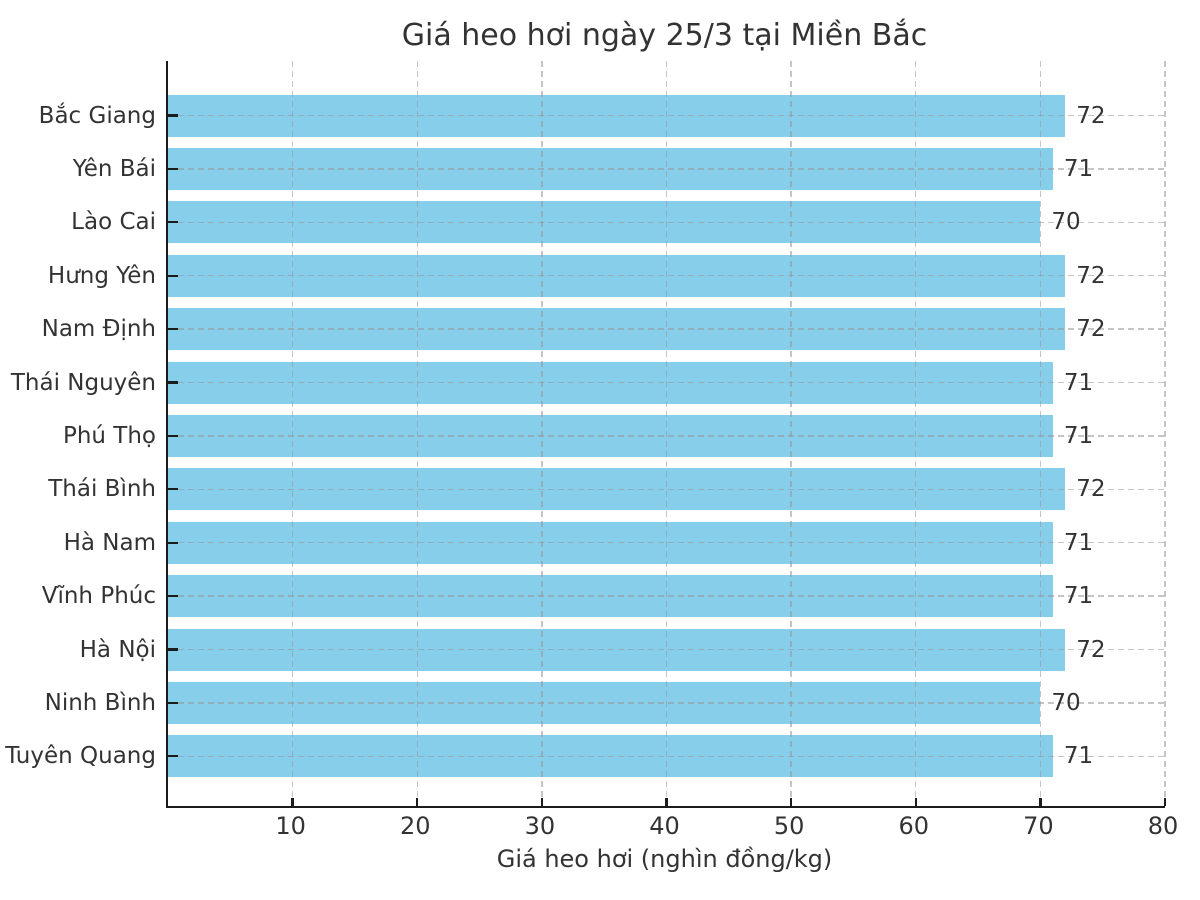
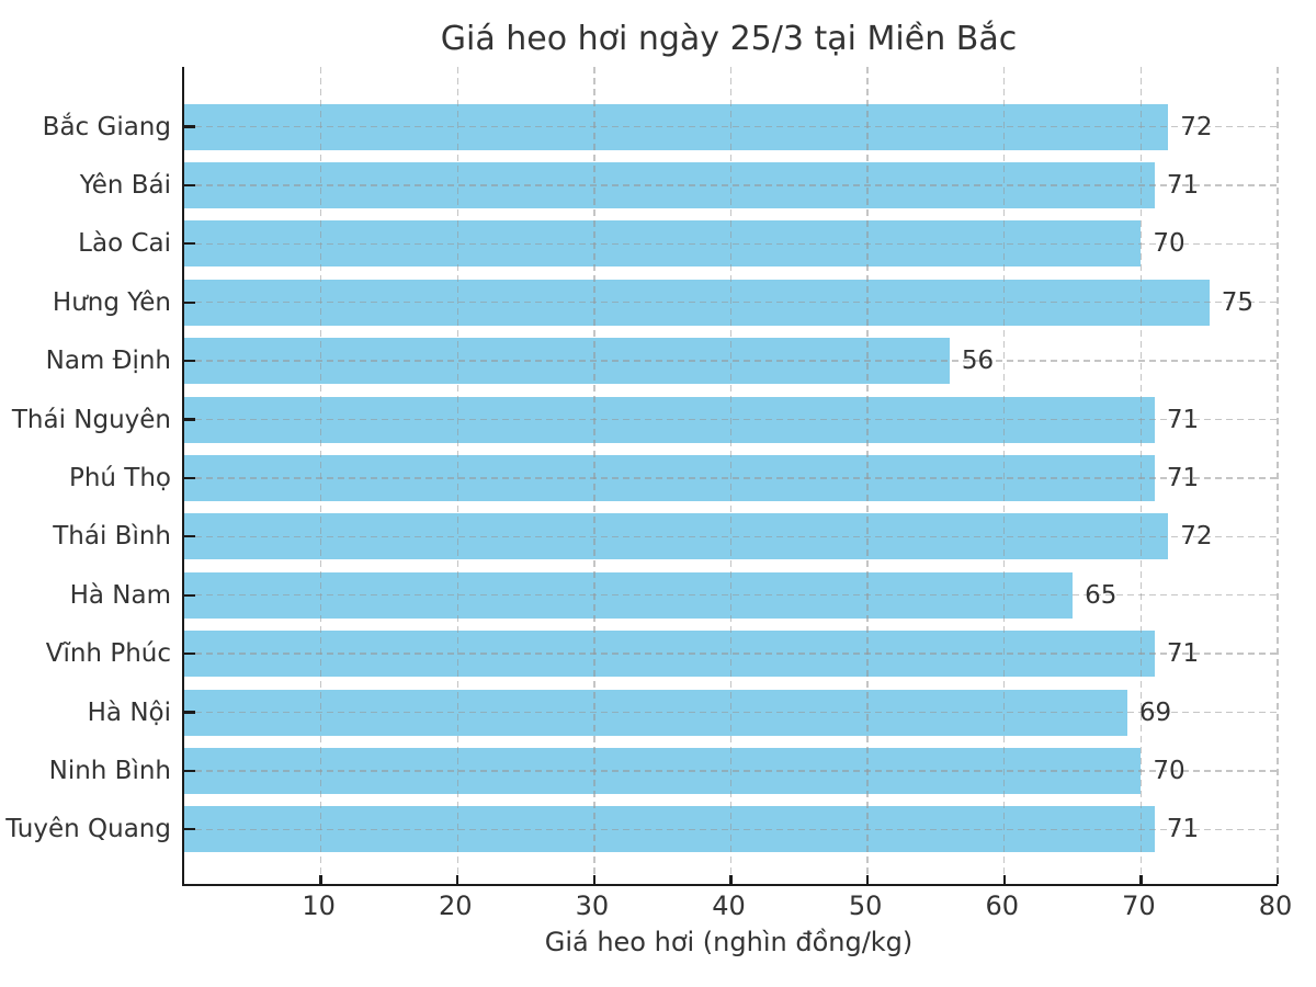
Hưng Yên: 72 -> 75
Nam Định: 72 -> 56
Hà Nam: 71 -> 65
Hà Nội: 72 -> 69
